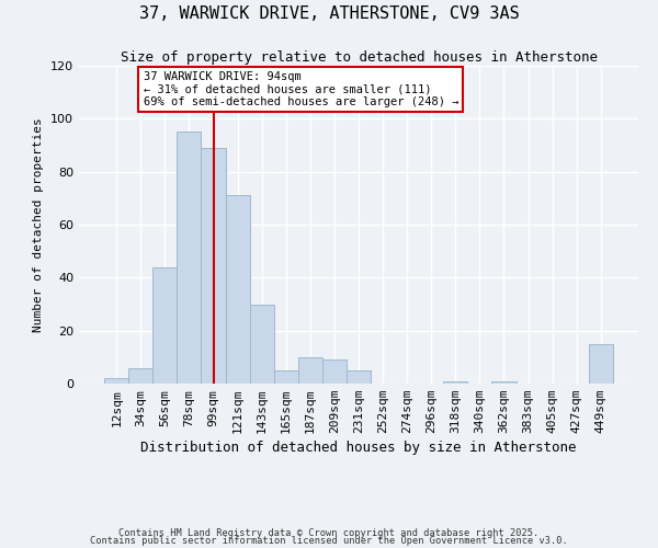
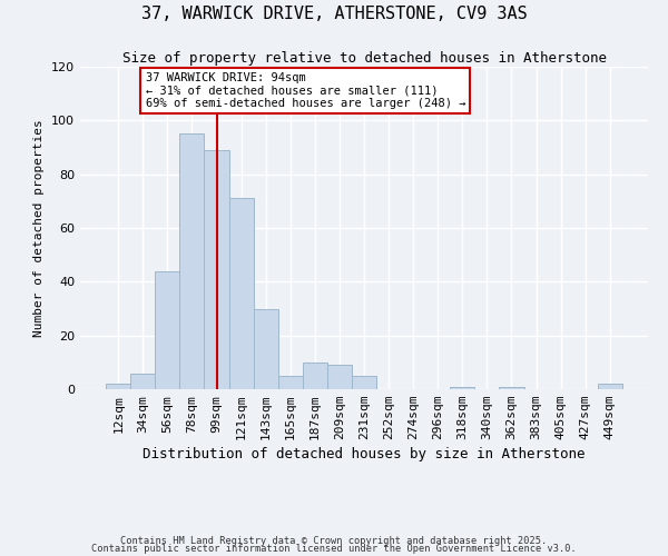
449sqm: 15 -> 2
